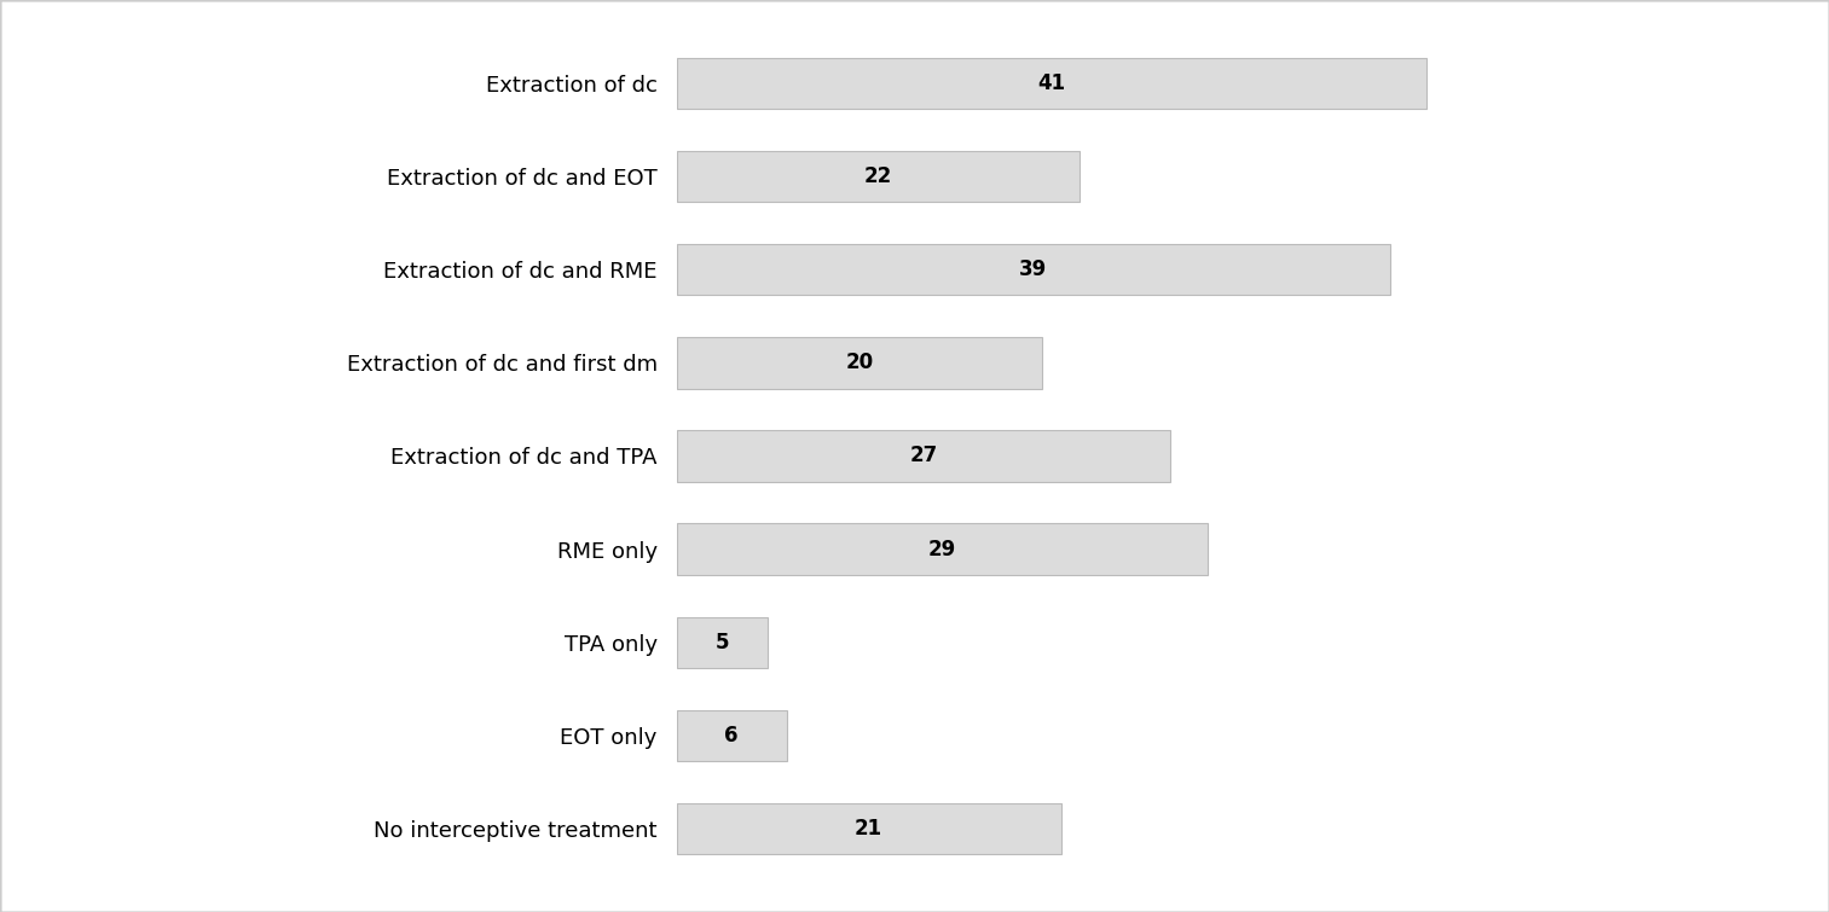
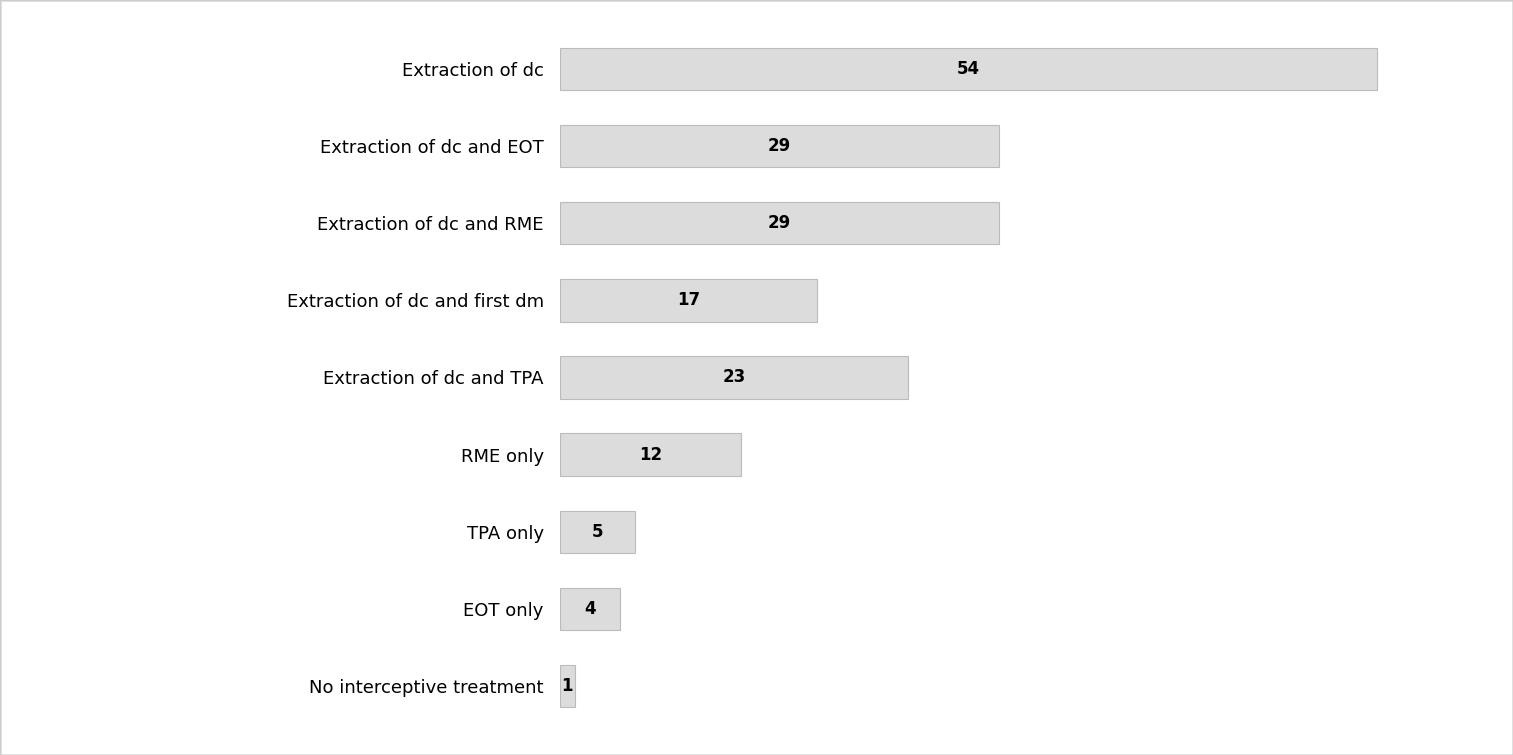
Extraction of dc: 41 -> 54
Extraction of dc and EOT: 22 -> 29
Extraction of dc and RME: 39 -> 29
Extraction of dc and first dm: 20 -> 17
Extraction of dc and TPA: 27 -> 23
RME only: 29 -> 12
EOT only: 6 -> 4
No interceptive treatment: 21 -> 1
